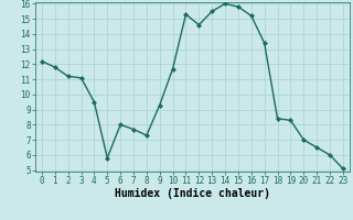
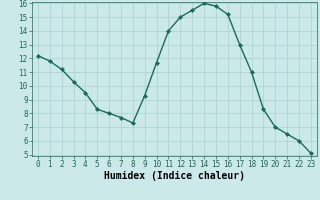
3: 11.1 -> 10.3
5: 5.8 -> 8.3
11: 15.3 -> 14.0
12: 14.6 -> 15.0
17: 13.4 -> 13.0
18: 8.4 -> 11.0
